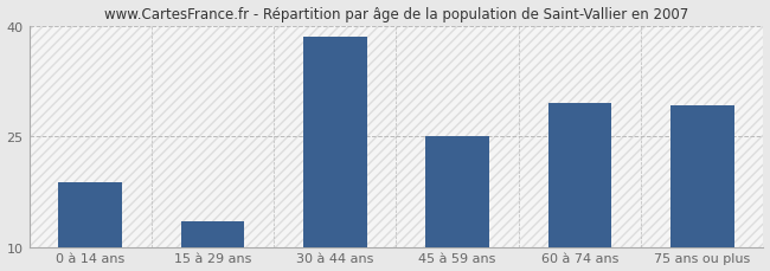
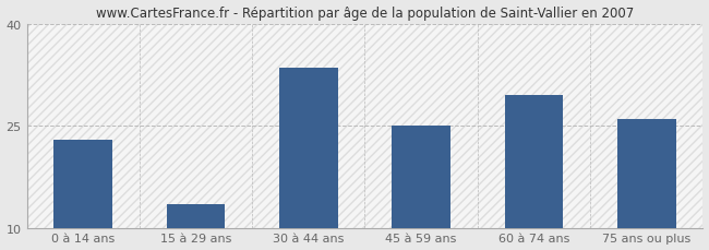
0 à 14 ans: 18.8 -> 23.0
30 à 44 ans: 38.4 -> 33.5
75 ans ou plus: 29.2 -> 26.0
